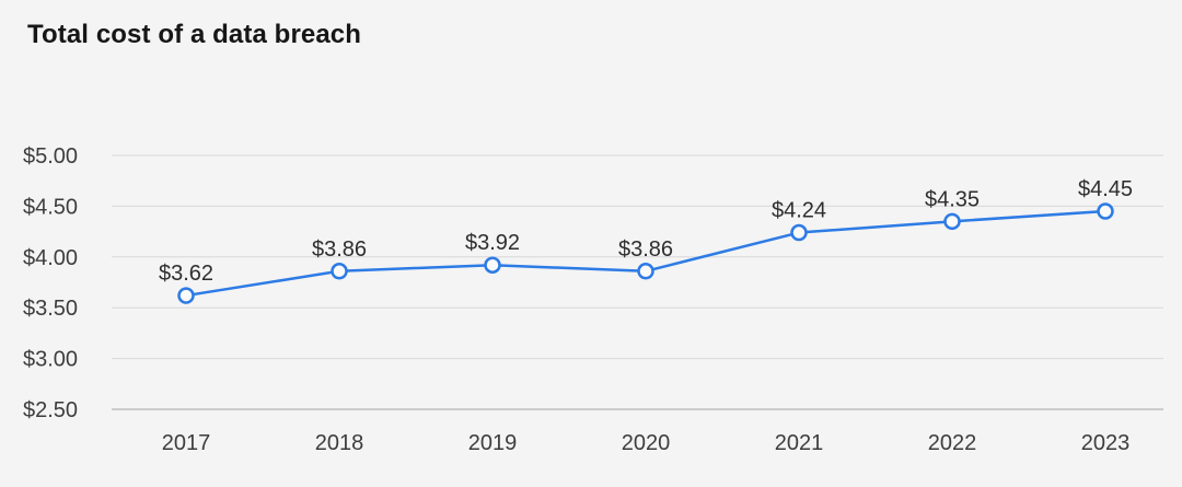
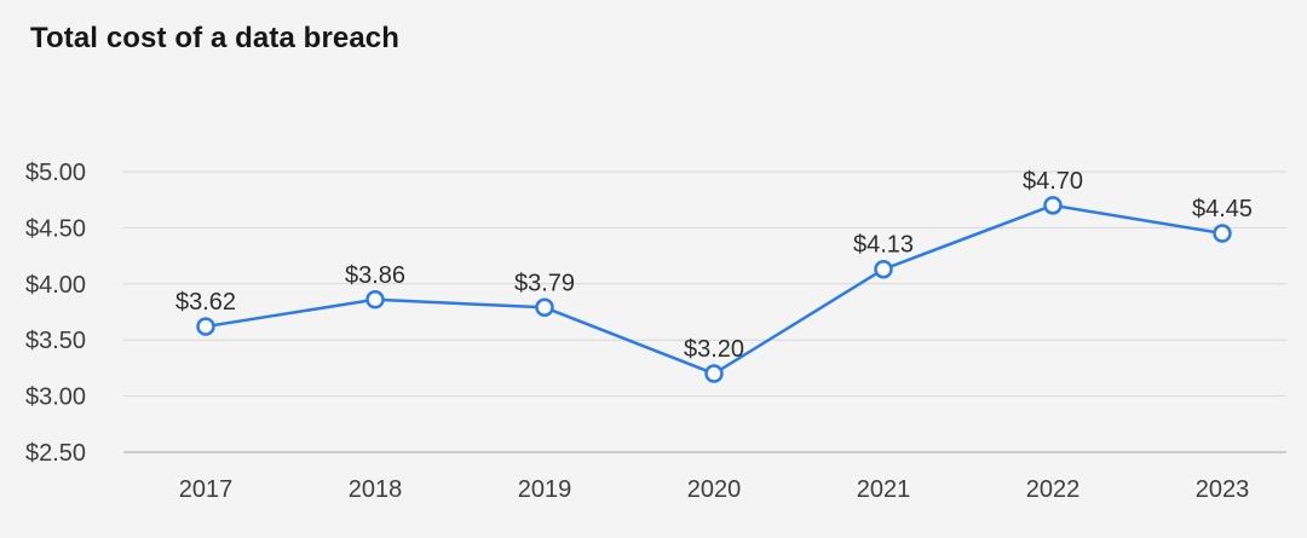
2019: $3.92 -> $3.79
2020: $3.86 -> $3.20
2021: $4.24 -> $4.13
2022: $4.35 -> $4.70
